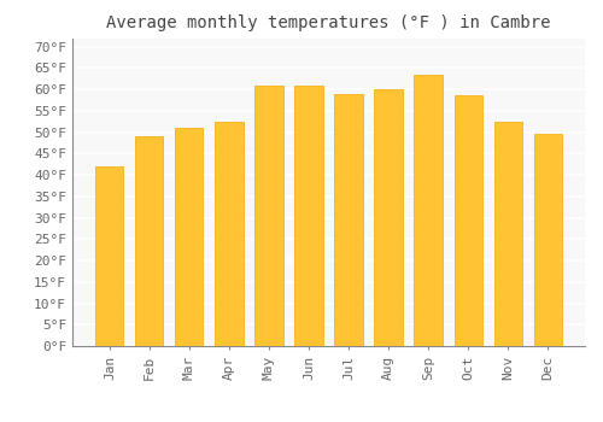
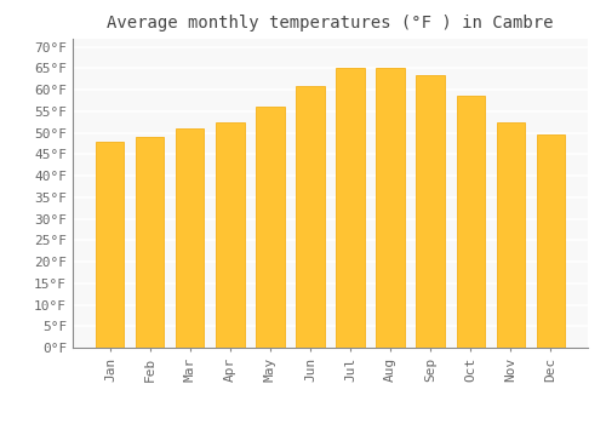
Jan: 42.0°F -> 48.0°F
May: 61.0°F -> 56.0°F
Jul: 59.0°F -> 65.0°F
Aug: 60.0°F -> 65.0°F
